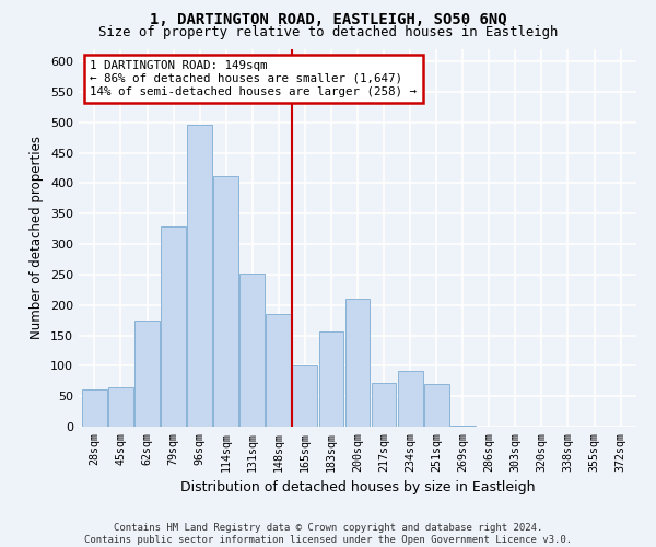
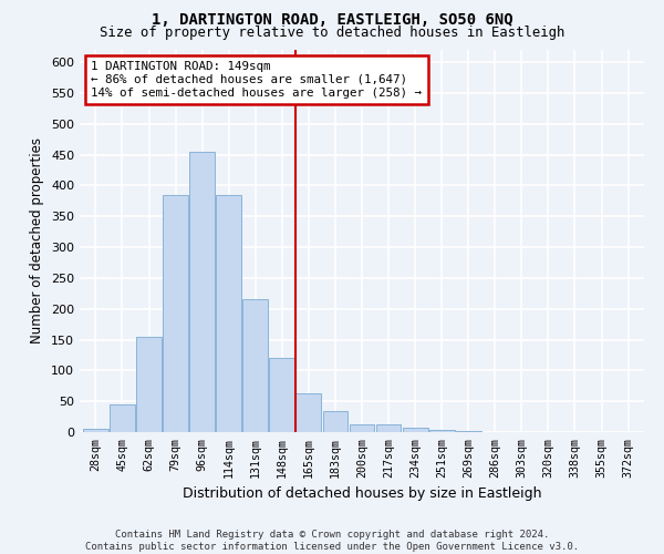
28sqm: 62 -> 5
45sqm: 64 -> 45
62sqm: 174 -> 155
79sqm: 328 -> 385
96sqm: 496 -> 455
114sqm: 412 -> 385
131sqm: 252 -> 215
148sqm: 186 -> 120
165sqm: 100 -> 63
183sqm: 156 -> 35
200sqm: 210 -> 13
217sqm: 72 -> 12
234sqm: 92 -> 7
251sqm: 70 -> 3
